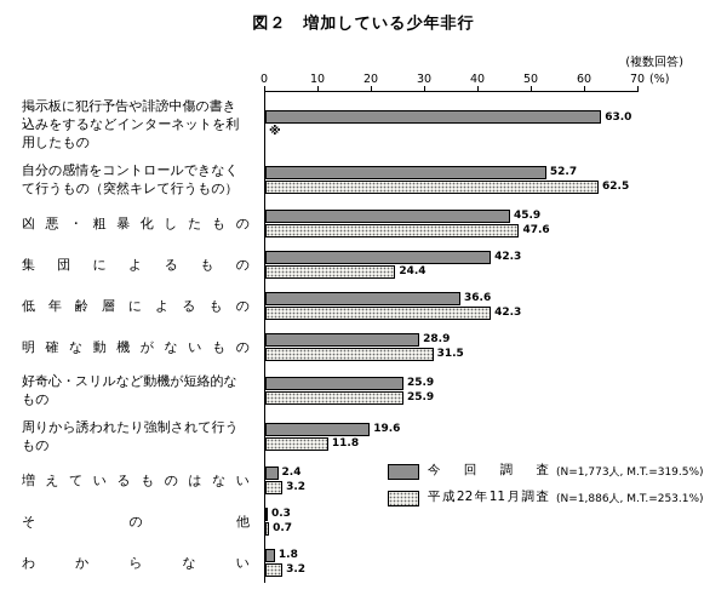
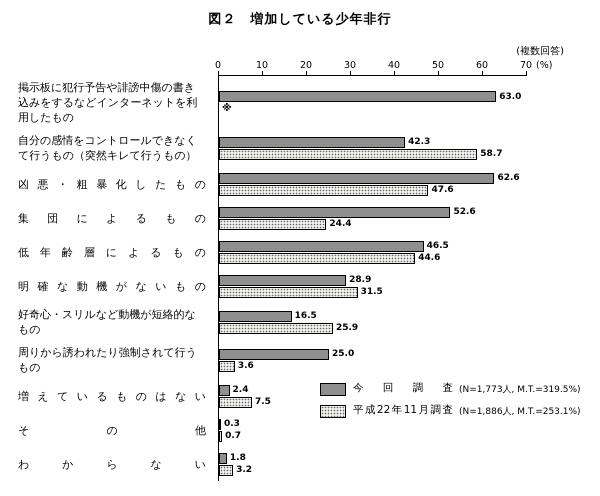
今回調査/自分の感情をコントロールできなくて行うもの（突然キレて行うもの）: 52.7 -> 42.3
平成22年11月調査/自分の感情をコントロールできなくて行うもの（突然キレて行うもの）: 62.5 -> 58.7
今回調査/凶悪・粗暴化したもの: 45.9 -> 62.6
今回調査/集団によるもの: 42.3 -> 52.6
今回調査/低年齢層によるもの: 36.6 -> 46.5
平成22年11月調査/低年齢層によるもの: 42.3 -> 44.6
今回調査/好奇心・スリルなど動機が短絡的なもの: 25.9 -> 16.5
今回調査/周りから誘われたり強制されて行うもの: 19.6 -> 25.0
平成22年11月調査/周りから誘われたり強制されて行うもの: 11.8 -> 3.6
平成22年11月調査/増えているものはない: 3.2 -> 7.5
